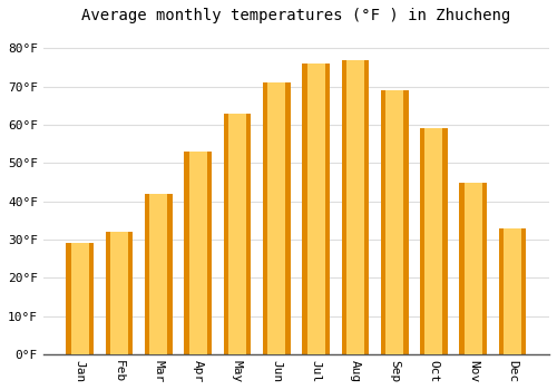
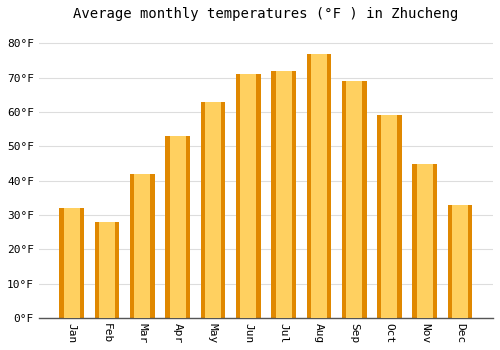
Jan: 29°F -> 32°F
Feb: 32°F -> 28°F
Jul: 76°F -> 72°F
